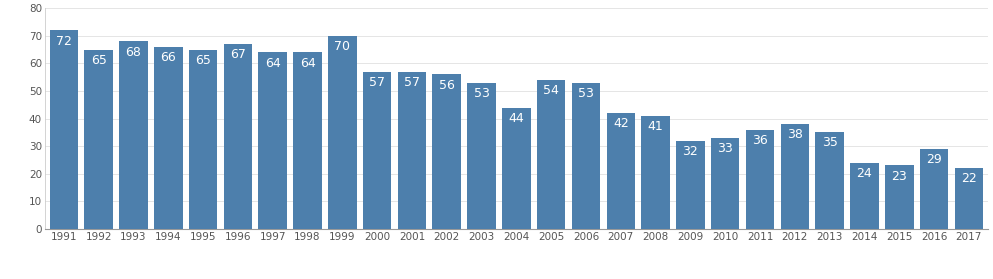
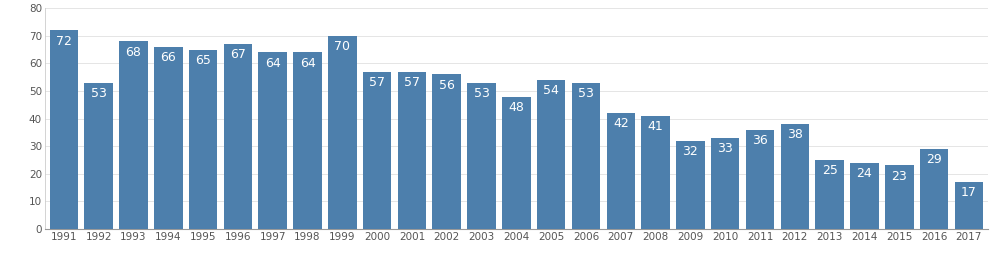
1992: 65 -> 53
2004: 44 -> 48
2013: 35 -> 25
2017: 22 -> 17
